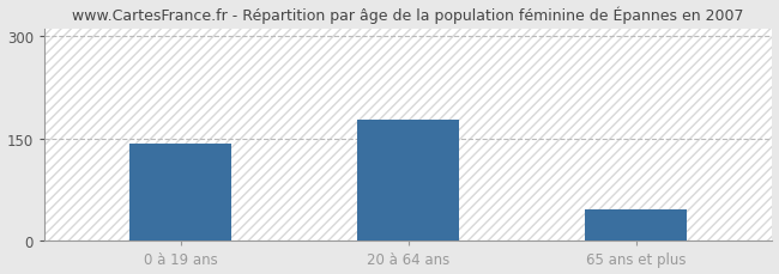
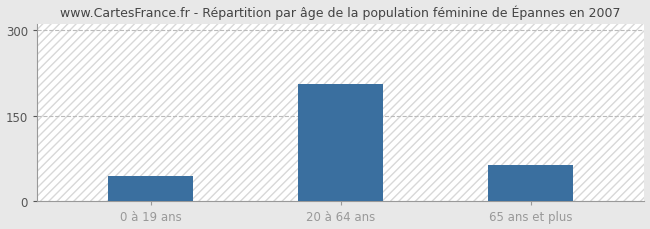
0 à 19 ans: 142 -> 44
20 à 64 ans: 178 -> 206
65 ans et plus: 47 -> 64
